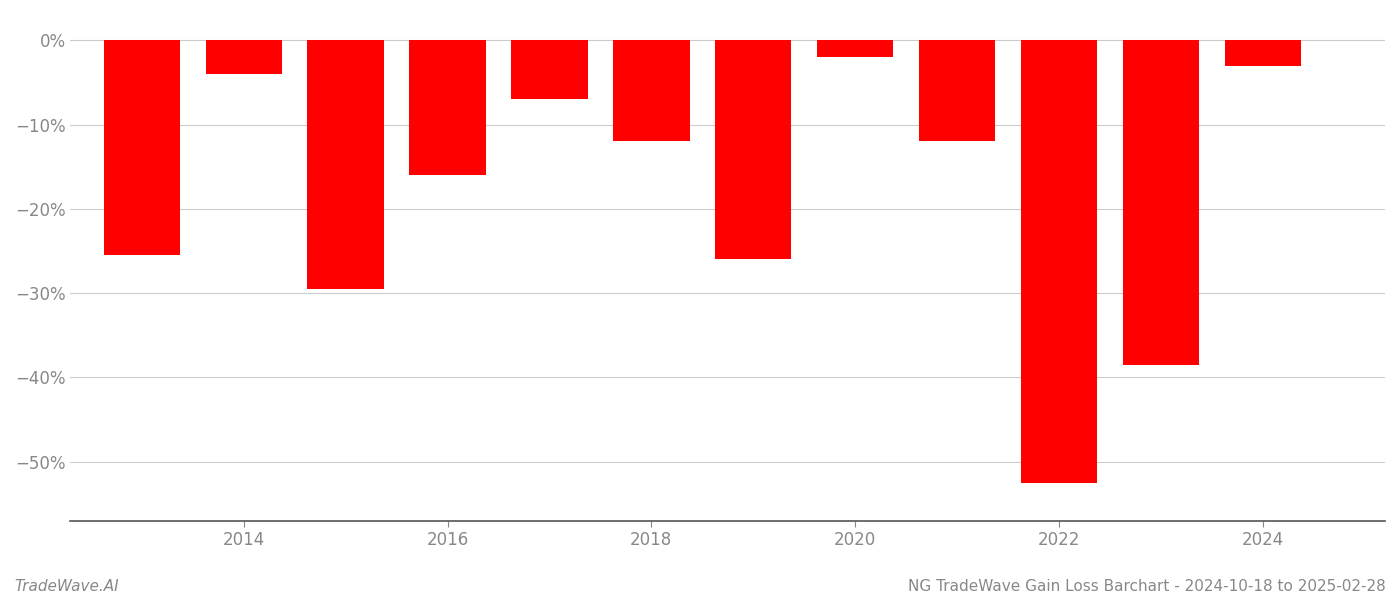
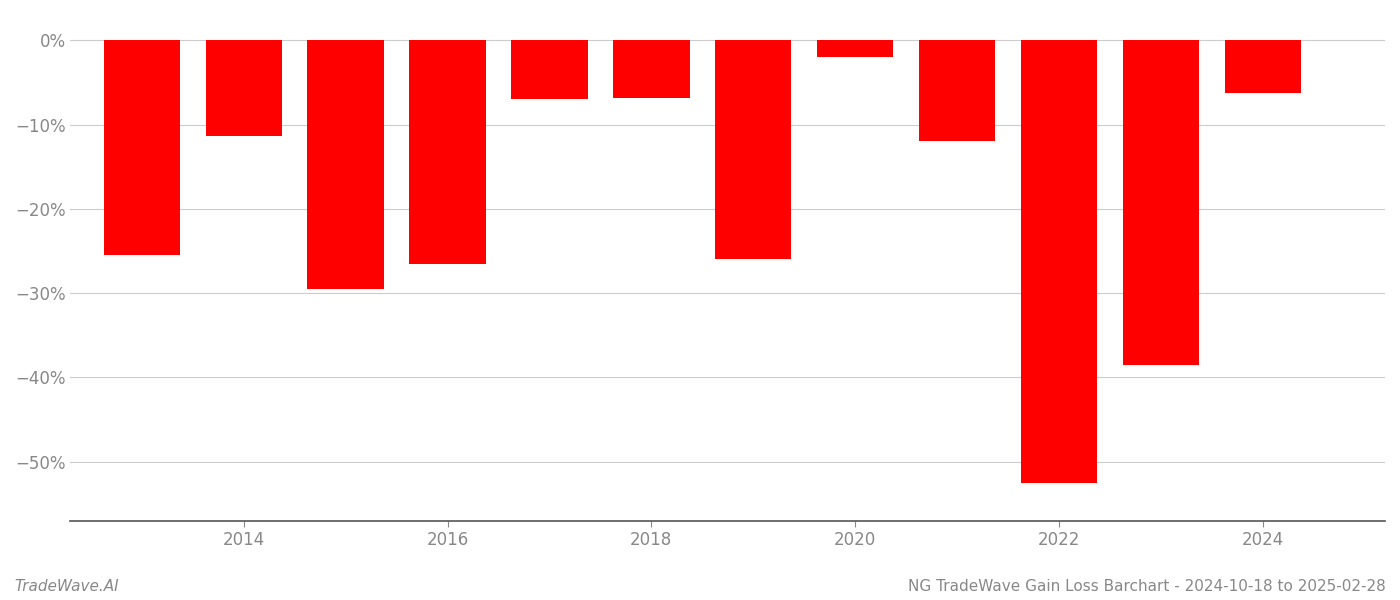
2014: -4.0% -> -11.4%
2016: -16.0% -> -26.6%
2018: -12.0% -> -6.8%
2024: -3.0% -> -6.2%
